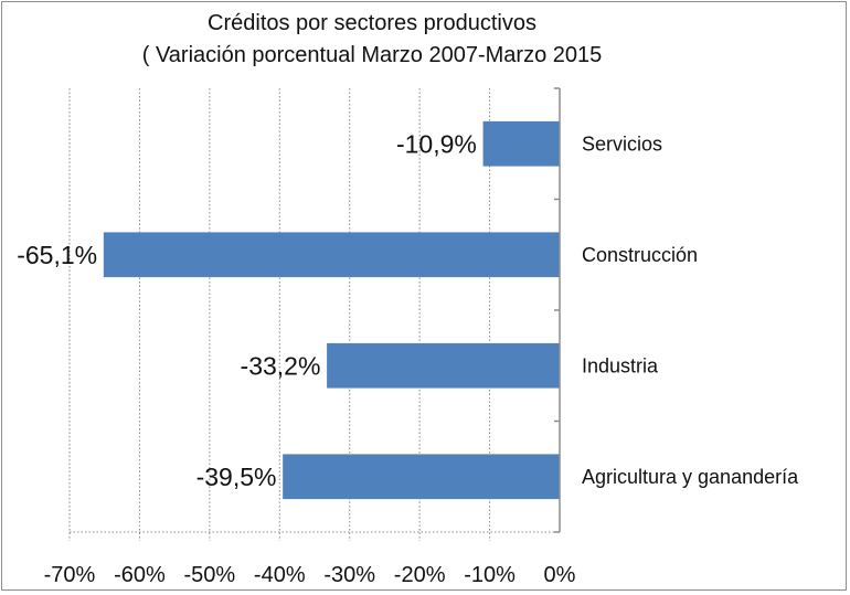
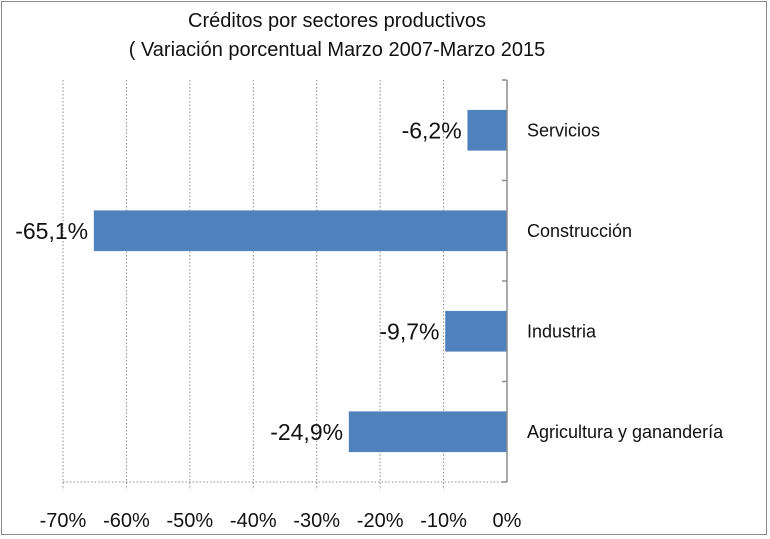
Servicios: -10,9% -> -6,2%
Industria: -33,2% -> -9,7%
Agricultura y ganandería: -39,5% -> -24,9%
